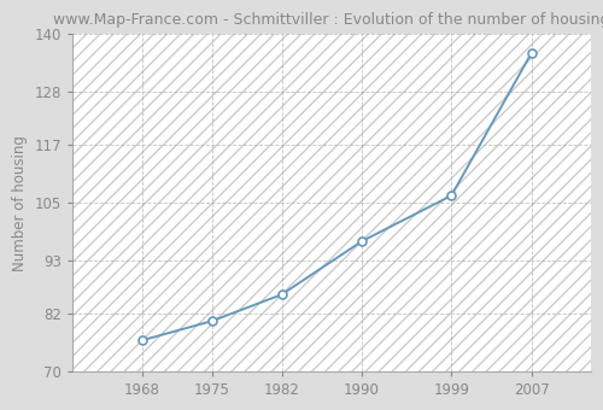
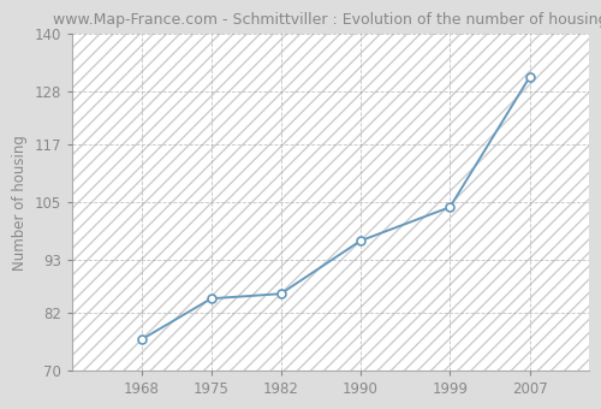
1975: 80.5 -> 85.0
1999: 106.5 -> 104.0
2007: 136.0 -> 131.0
